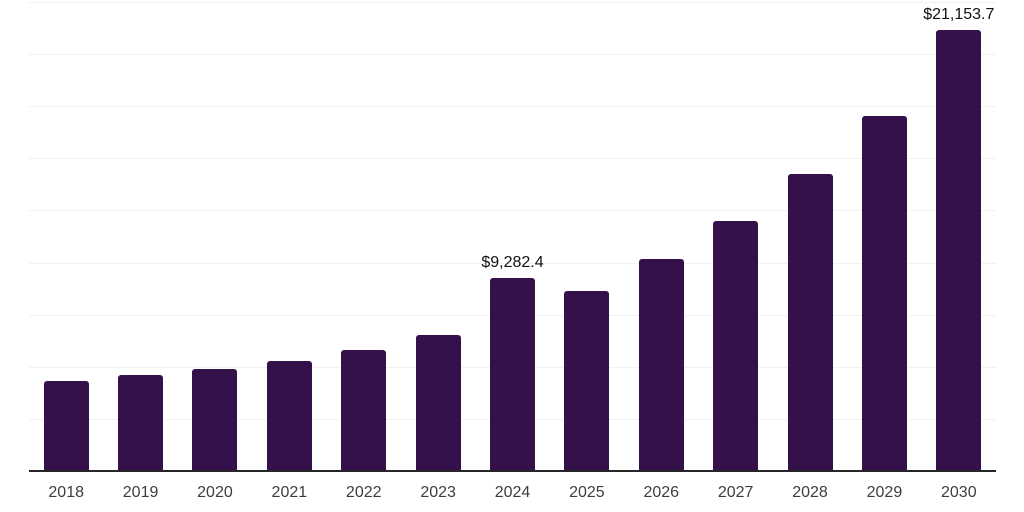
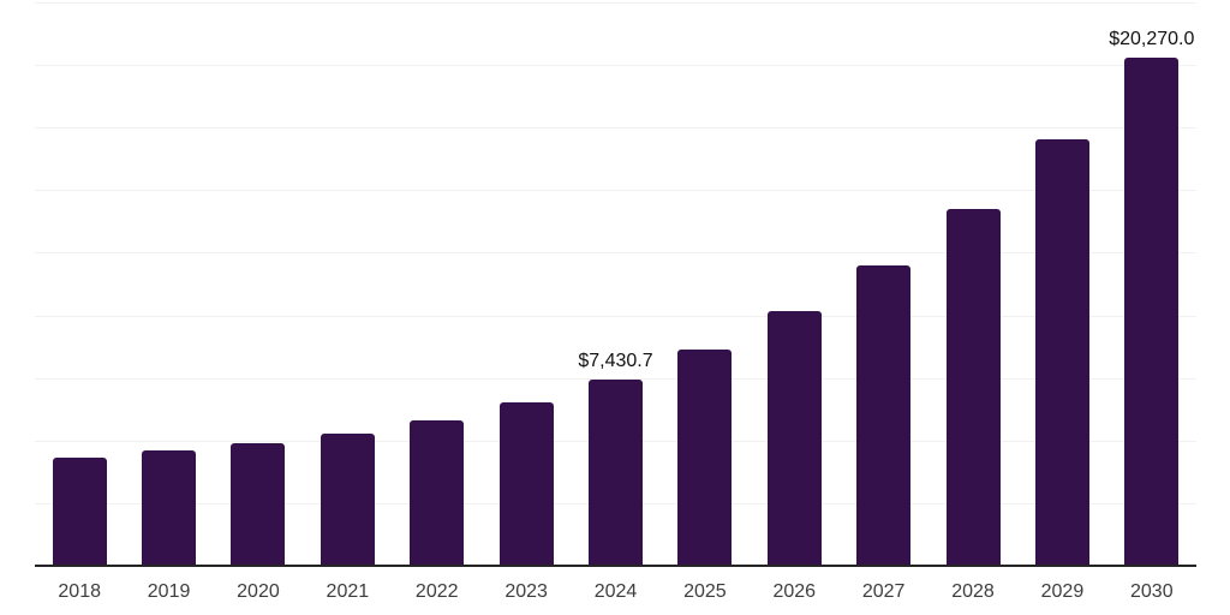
2024: $9,282.4 -> $7,430.7
2030: $21,153.7 -> $20,270.0
